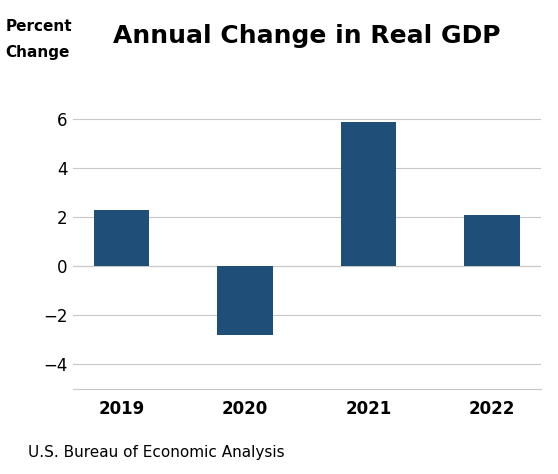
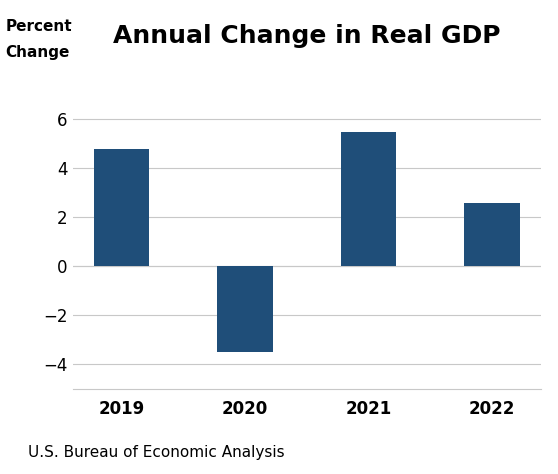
2019: 2.3 -> 4.8
2020: -2.8 -> -3.5
2021: 5.9 -> 5.5
2022: 2.1 -> 2.6
